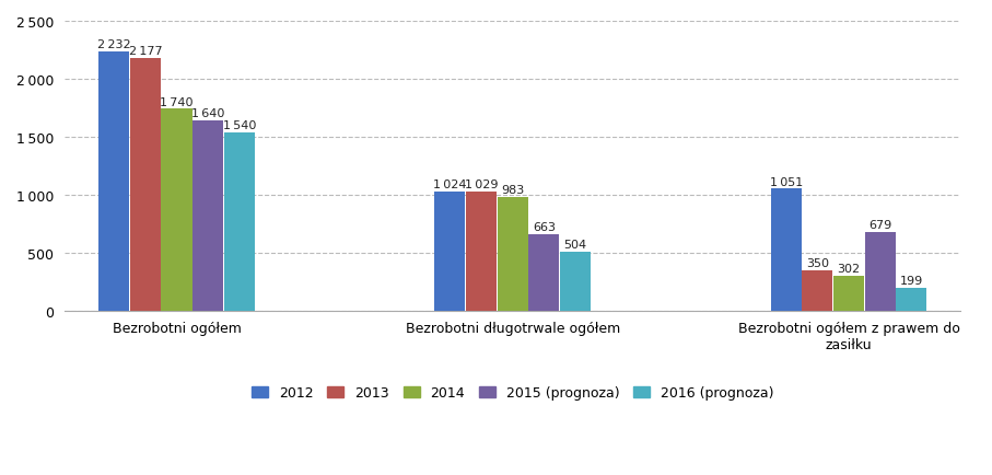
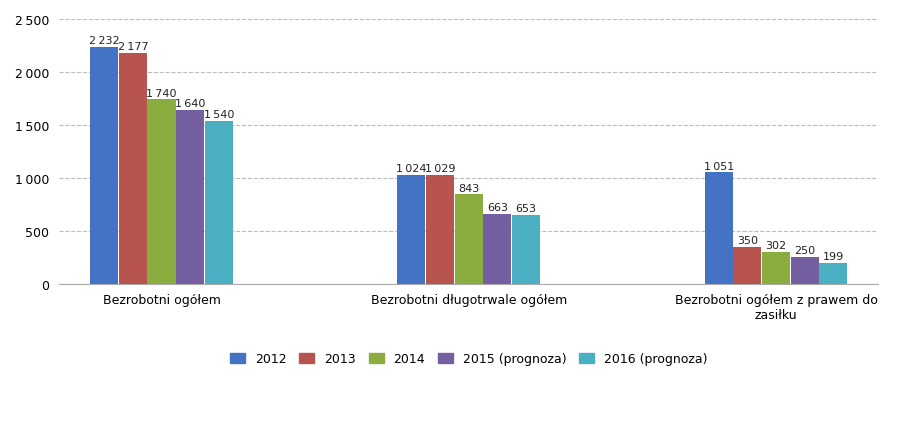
2014/Bezrobotni długotrwale ogółem: 983 -> 843
2016 (prognoza)/Bezrobotni długotrwale ogółem: 504 -> 653
2015 (prognoza)/Bezrobotni ogółem z prawem do zasiłku: 679 -> 250
